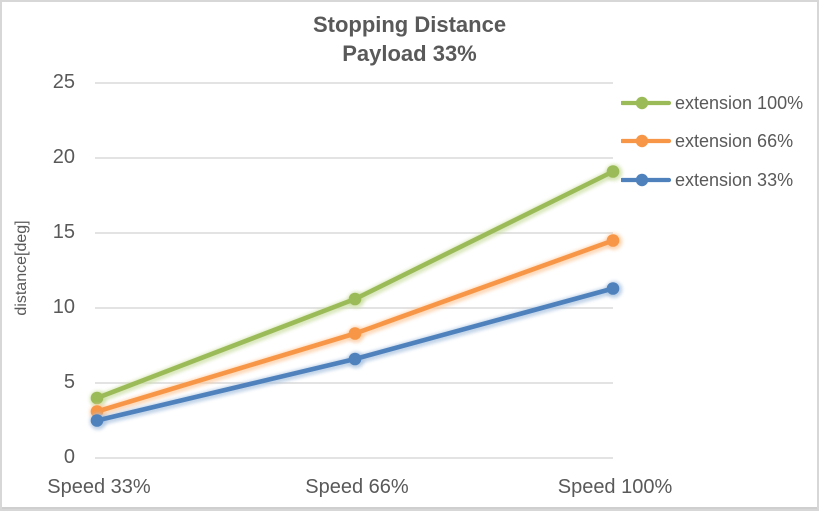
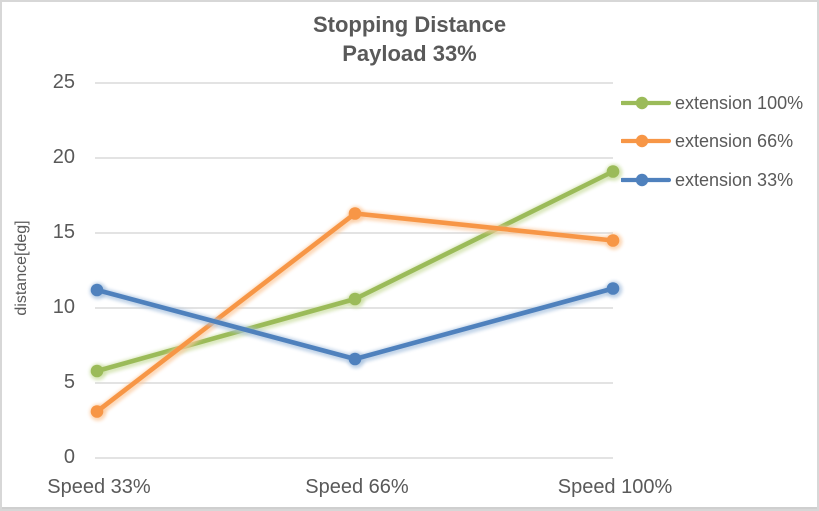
extension 100%/Speed 33%: 4.0 -> 5.8
extension 33%/Speed 33%: 2.5 -> 11.2
extension 66%/Speed 66%: 8.3 -> 16.3
